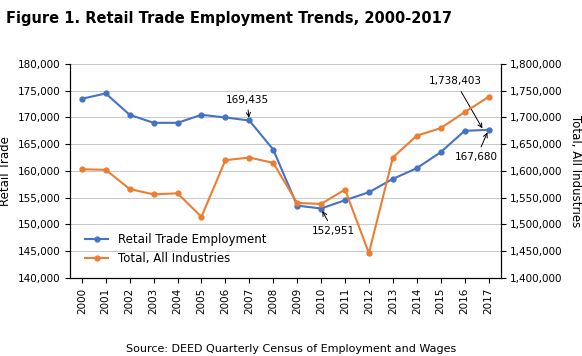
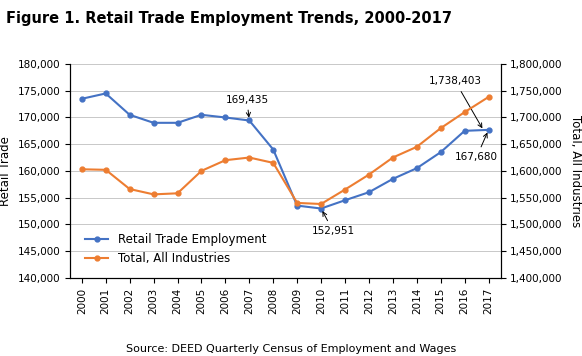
Total, All Industries/2005: 1,514,000 -> 1,600,000
Total, All Industries/2012: 1,446,000 -> 1,593,000
Total, All Industries/2014: 1,666,000 -> 1,645,000
